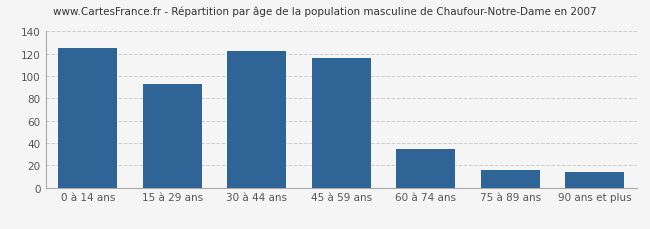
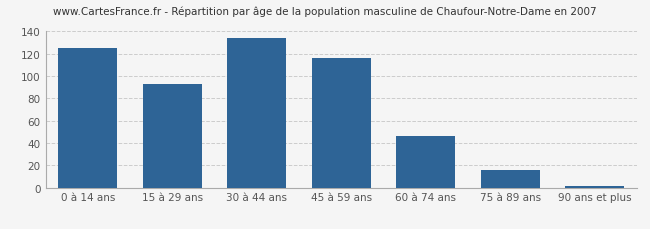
30 à 44 ans: 122 -> 134
60 à 74 ans: 35 -> 46
90 ans et plus: 14 -> 1
